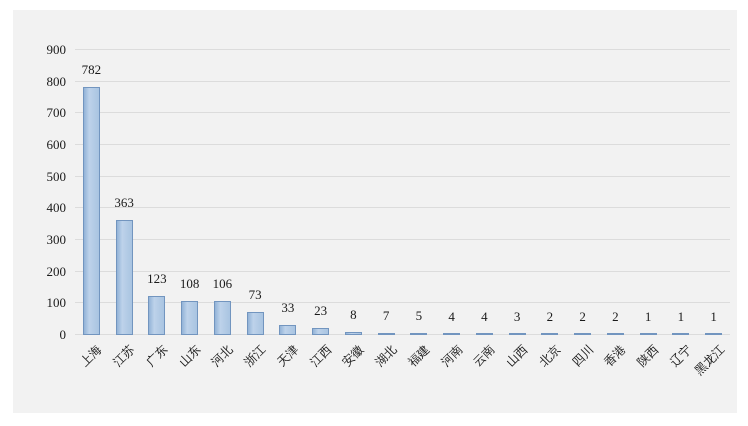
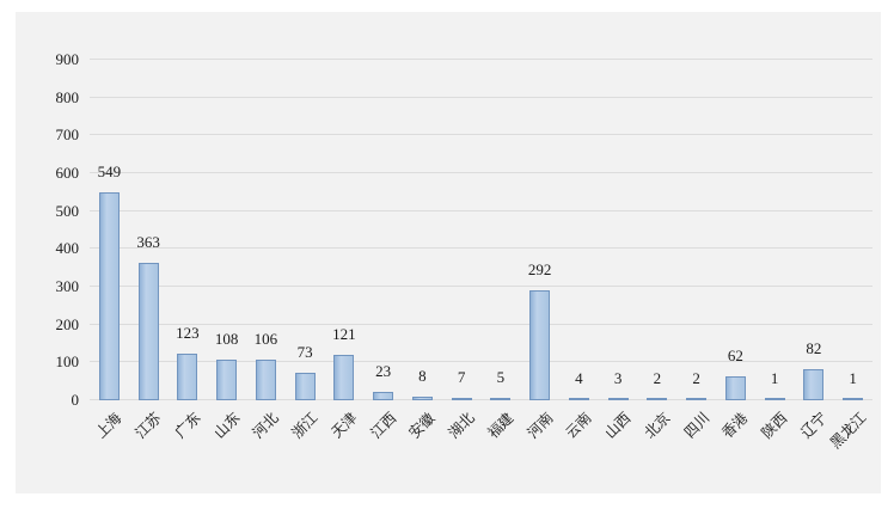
上海: 782 -> 549
天津: 33 -> 121
河南: 4 -> 292
香港: 2 -> 62
辽宁: 1 -> 82
